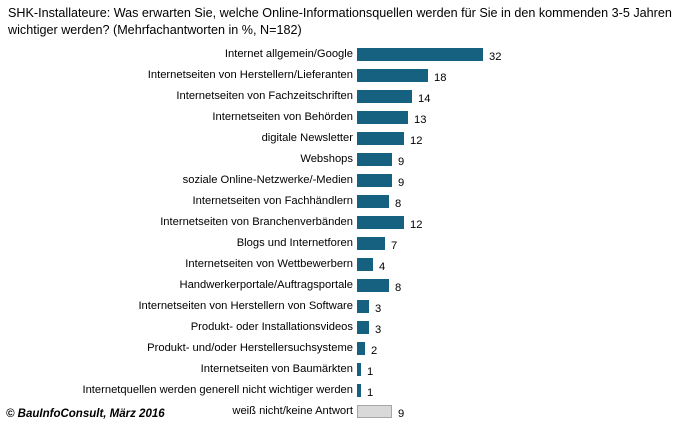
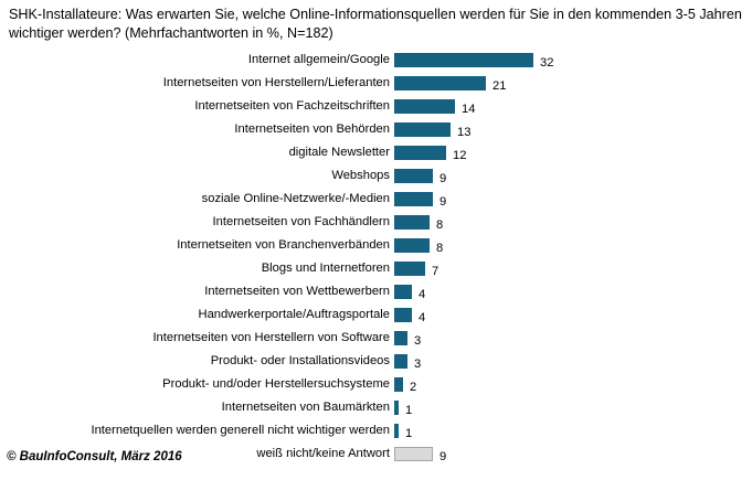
Internetseiten von Herstellern/Lieferanten: 18 -> 21
Internetseiten von Branchenverbänden: 12 -> 8
Handwerkerportale/Auftragsportale: 8 -> 4
